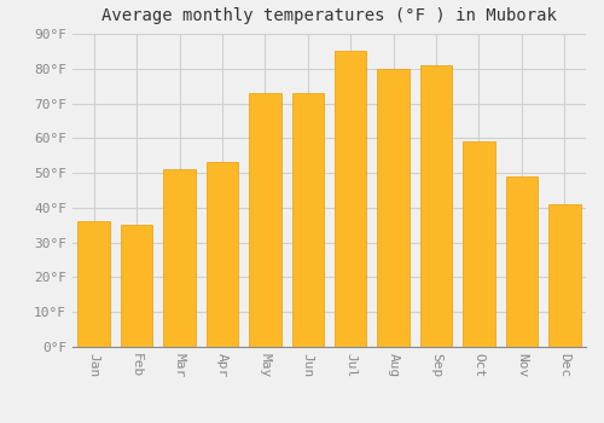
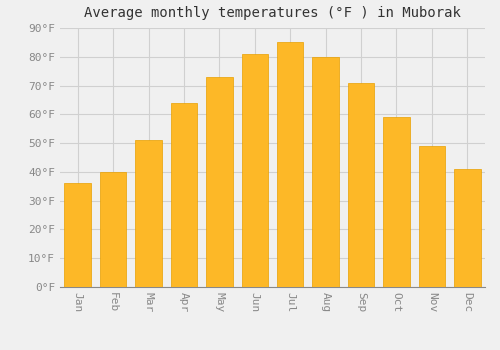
Feb: 35°F -> 40°F
Apr: 53°F -> 64°F
Jun: 73°F -> 81°F
Sep: 81°F -> 71°F
